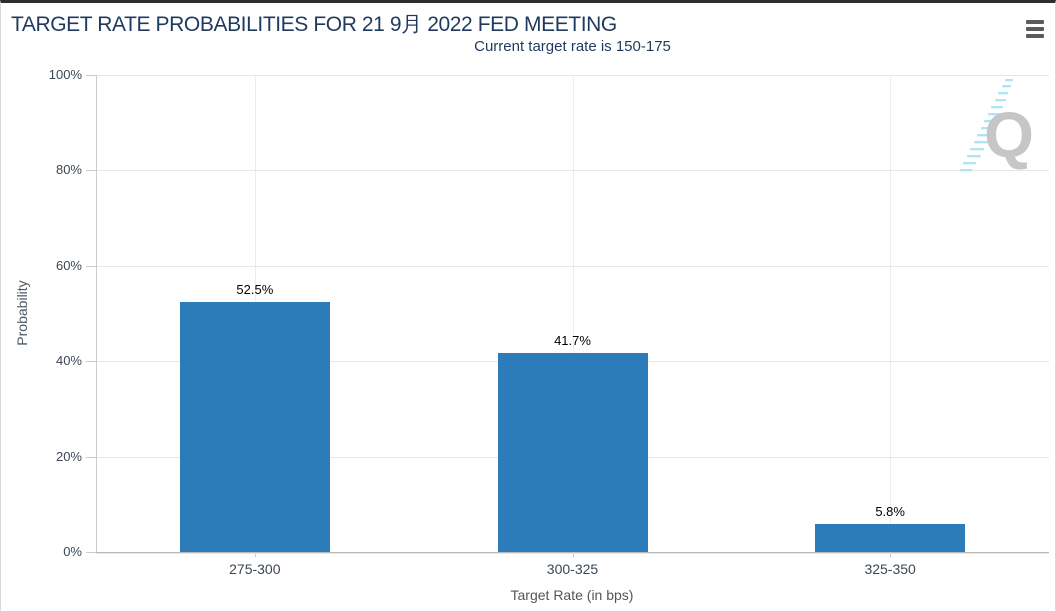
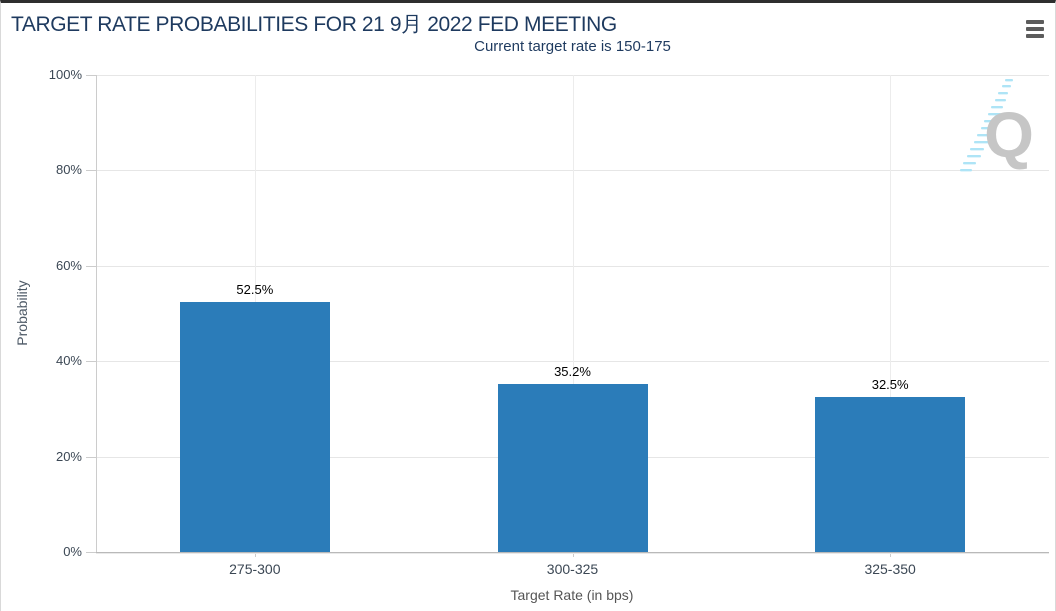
300-325: 41.7% -> 35.2%
325-350: 5.8% -> 32.5%
